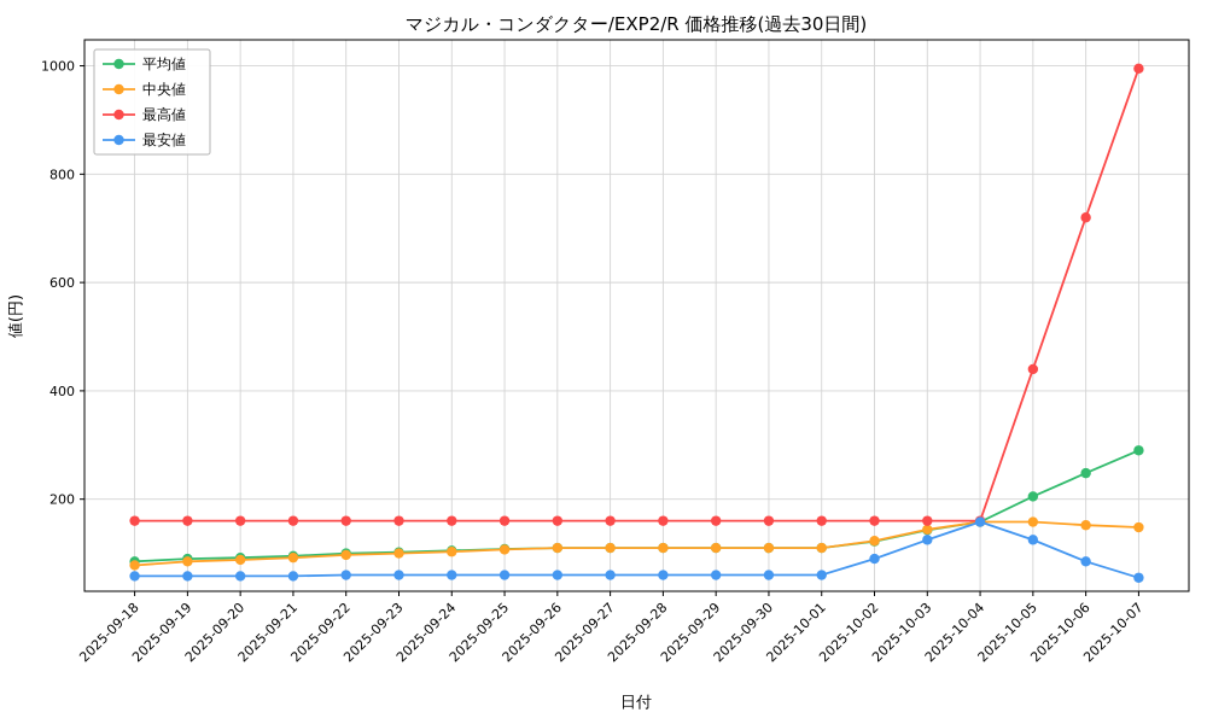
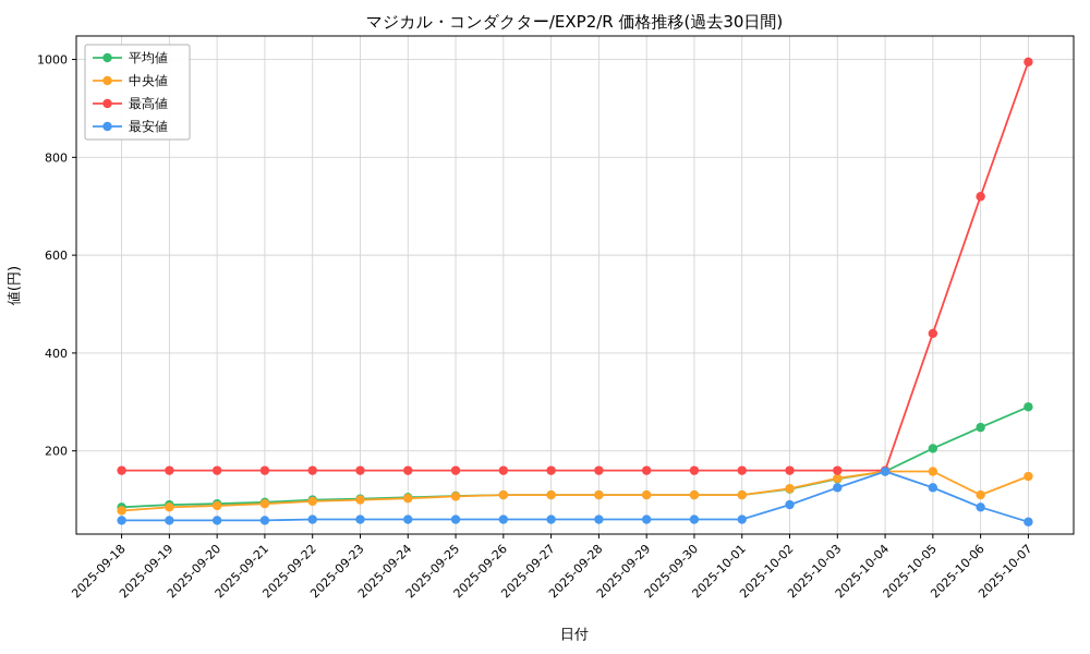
中央値/2025-10-06: 150 -> 110
